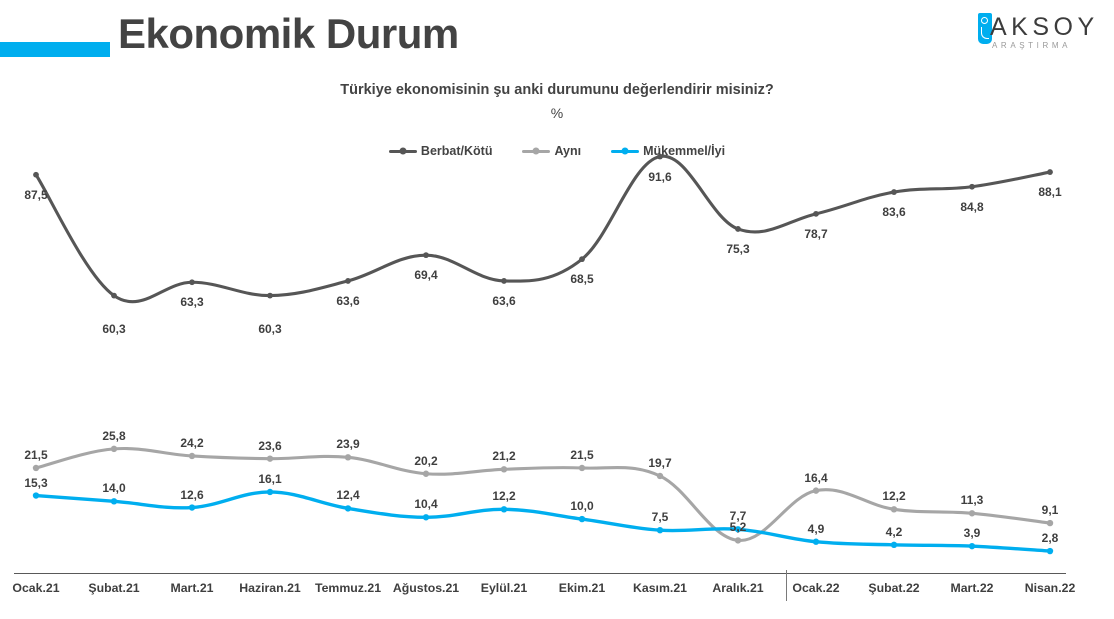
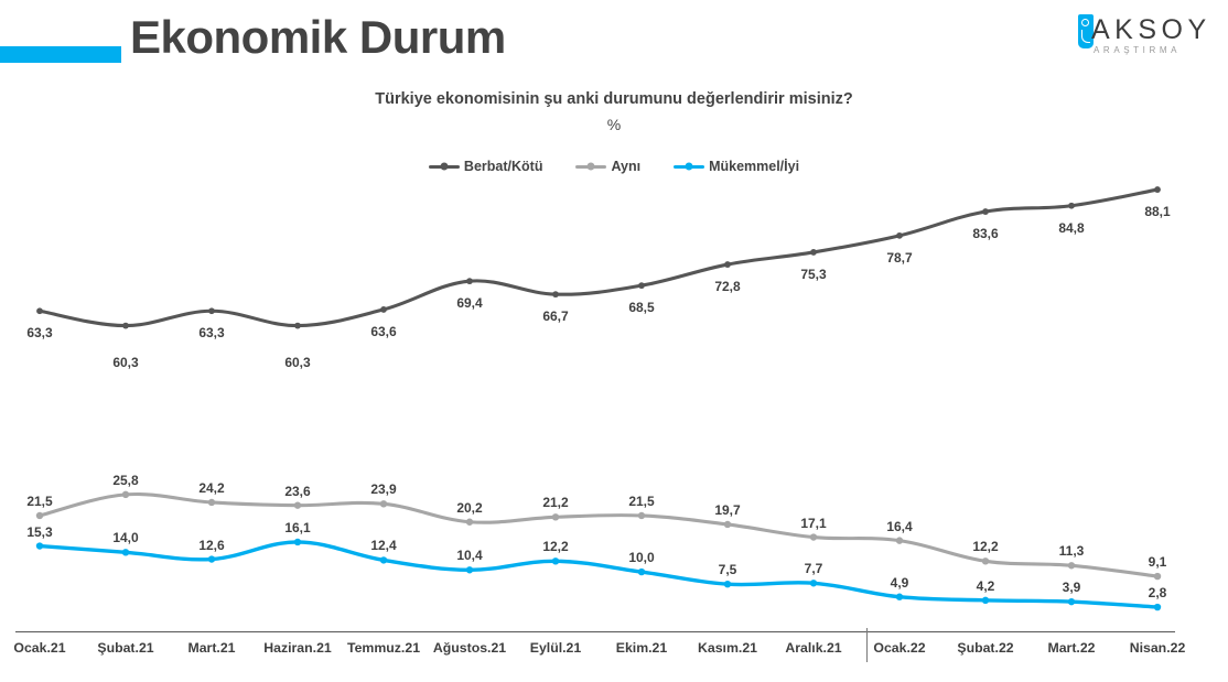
Berbat/Kötü/Ocak.21: 87,5 -> 63,3
Berbat/Kötü/Eylül.21: 63,6 -> 66,7
Berbat/Kötü/Kasım.21: 91,6 -> 72,8
Aynı/Aralık.21: 5,2 -> 17,1
